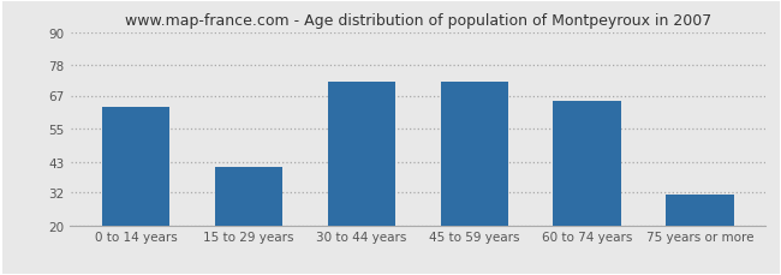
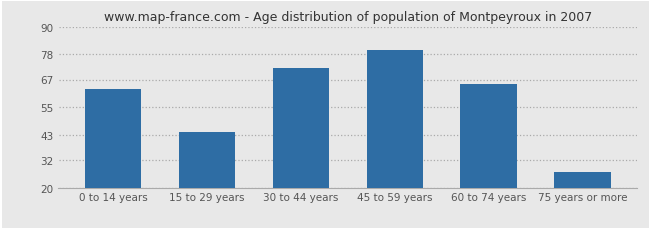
15 to 29 years: 41 -> 44
45 to 59 years: 72 -> 80
75 years or more: 31 -> 27
